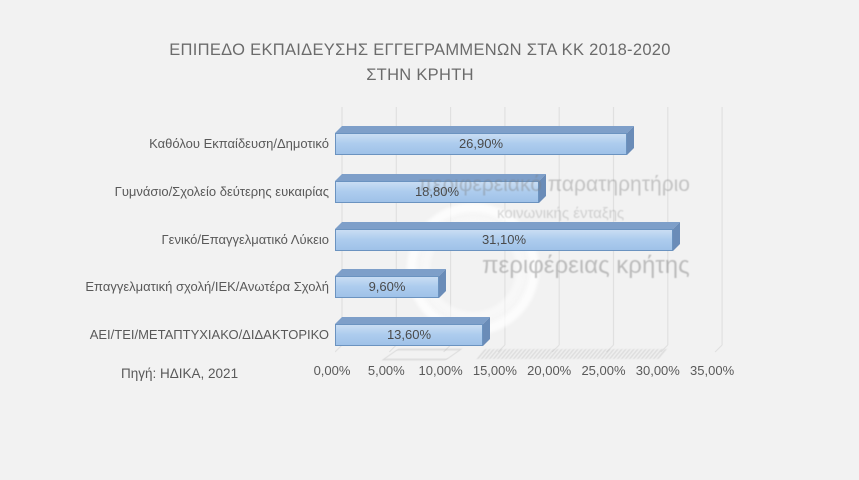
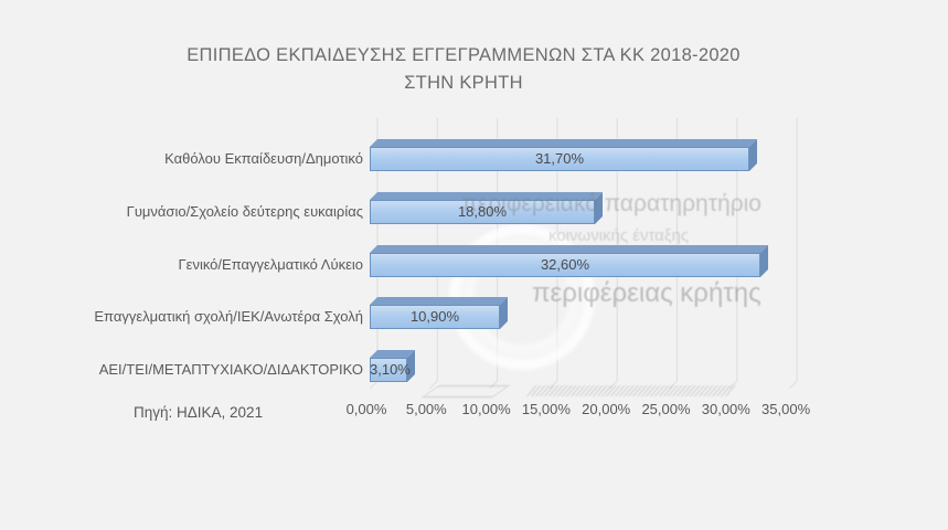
Καθόλου Εκπαίδευση/Δημοτικό: 26,90% -> 31,70%
Γενικό/Επαγγελματικό Λύκειο: 31,10% -> 32,60%
Επαγγελματική σχολή/ΙΕΚ/Ανωτέρα Σχολή: 9,60% -> 10,90%
ΑΕΙ/ΤΕΙ/ΜΕΤΑΠΤΥΧΙΑΚΟ/ΔΙΔΑΚΤΟΡΙΚΟ: 13,60% -> 3,10%
